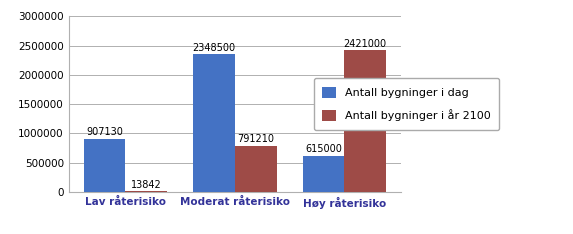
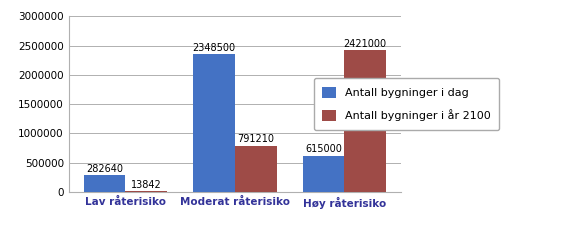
Antall bygninger i dag/Lav råterisiko: 907130 -> 282640
